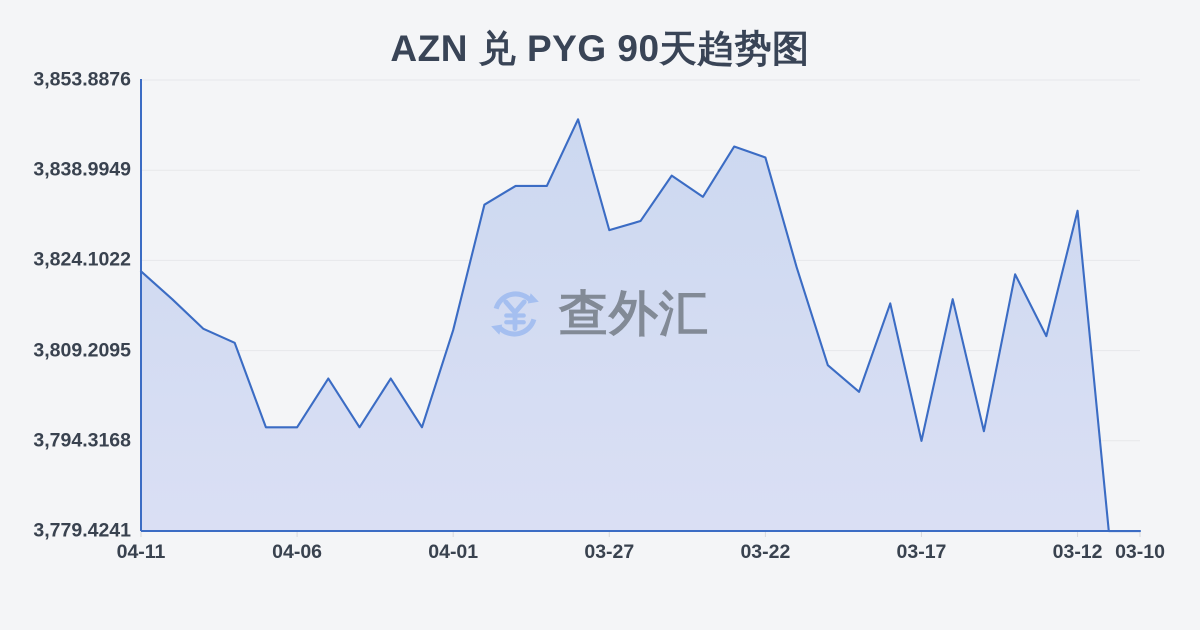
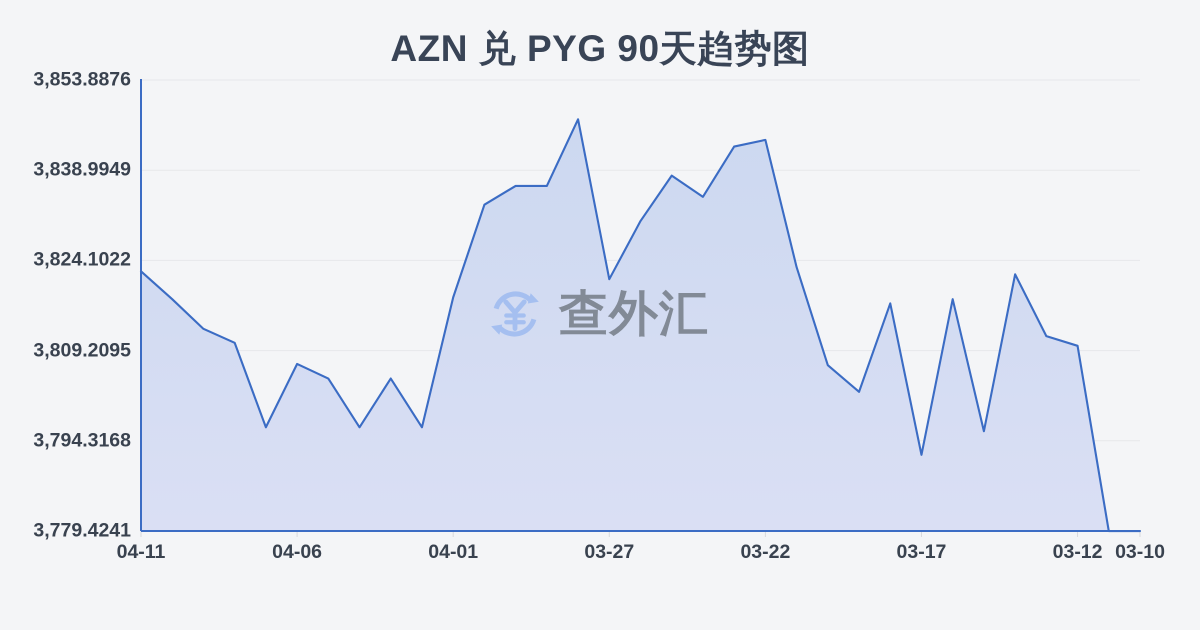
04-06: 3797 -> 3807
04-01: 3813 -> 3818
03-27: 3829 -> 3821
03-22: 3841 -> 3844
03-17: 3794 -> 3792
03-12: 3832 -> 3810
